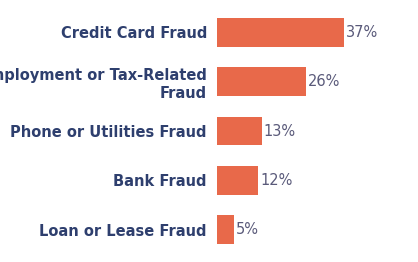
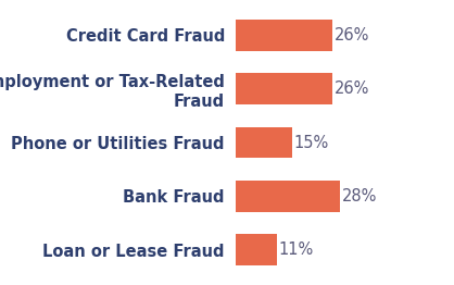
Credit Card Fraud: 37% -> 26%
Phone or Utilities Fraud: 13% -> 15%
Bank Fraud: 12% -> 28%
Loan or Lease Fraud: 5% -> 11%
